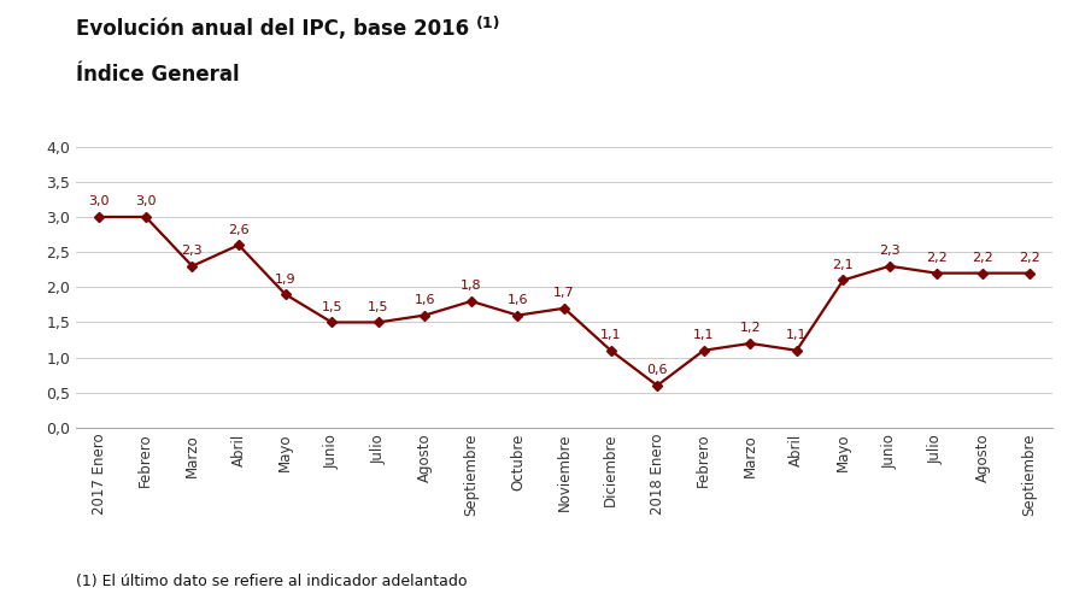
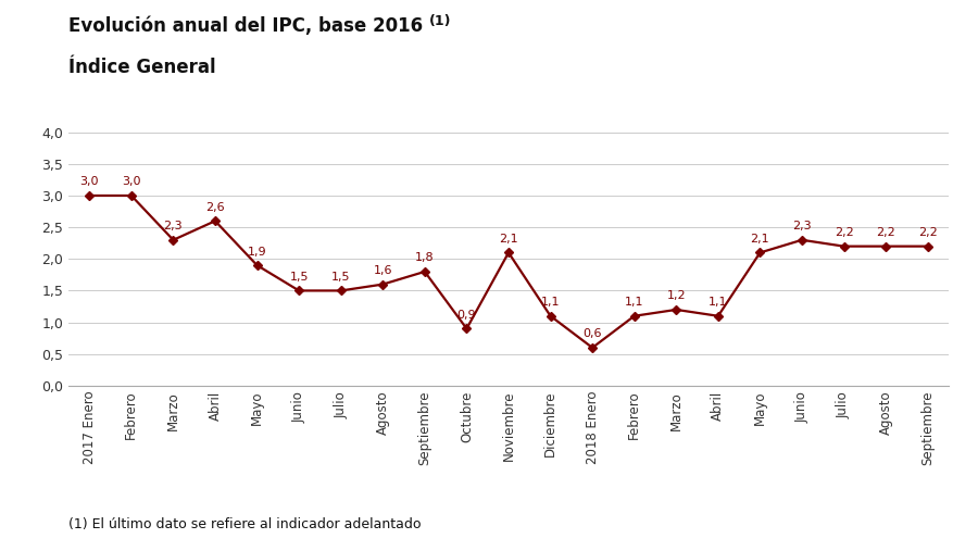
Octubre: 1,6 -> 0,9
Noviembre: 1,7 -> 2,1
